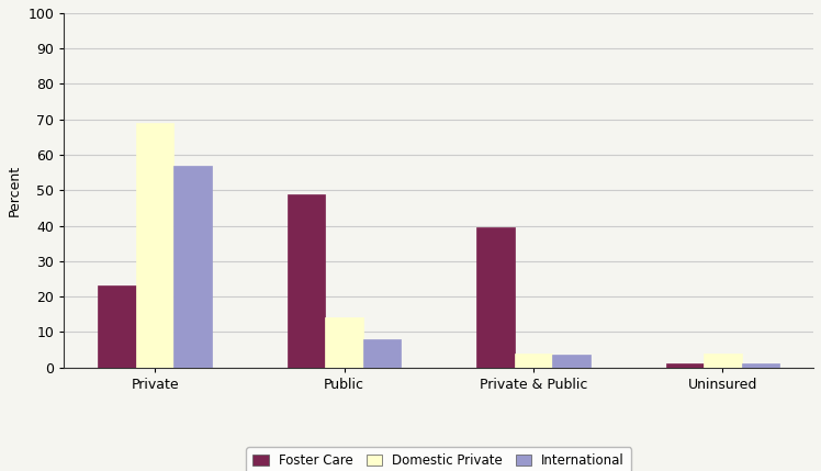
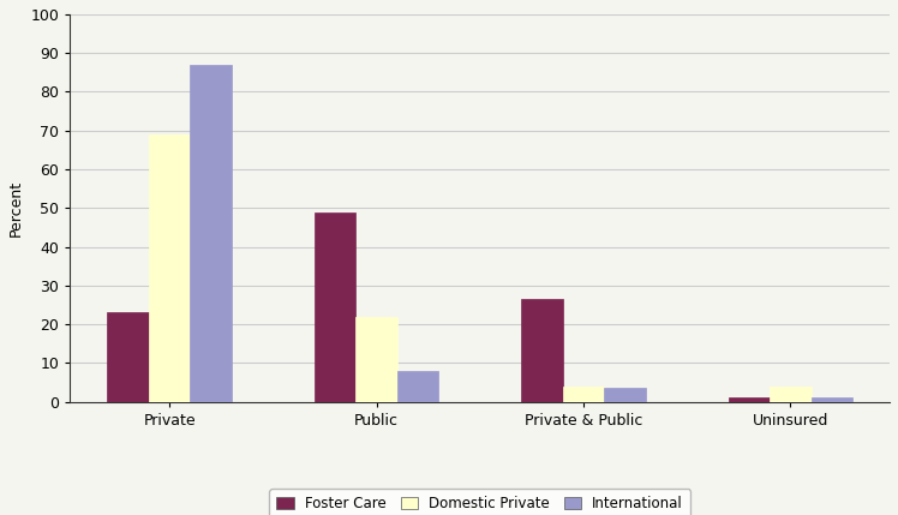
International/Private: 57.0 -> 87.0
Domestic Private/Public: 14 -> 22
Foster Care/Private & Public: 39.5 -> 26.5
